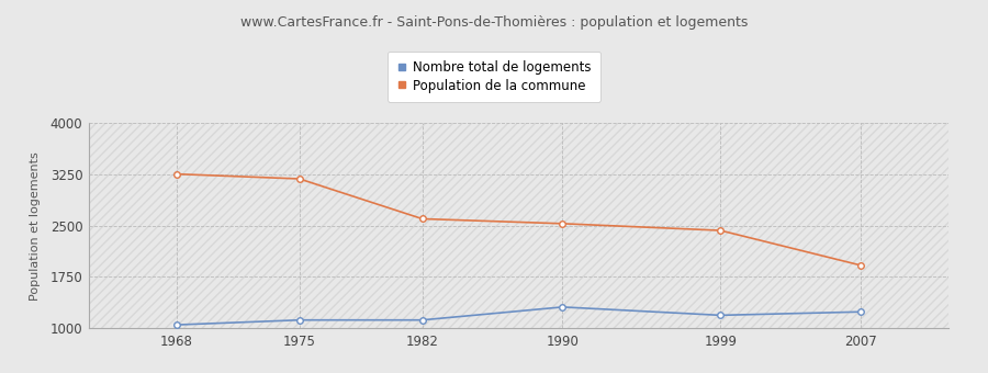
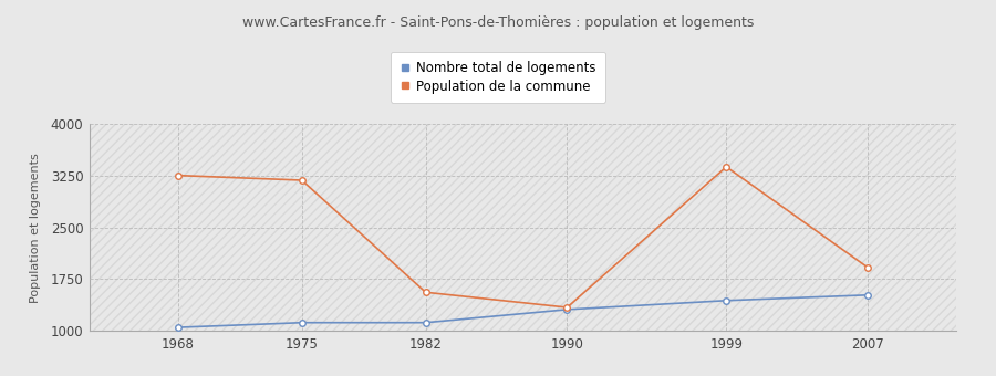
Population de la commune/1982: 2600 -> 1560
Population de la commune/1990: 2530 -> 1340
Nombre total de logements/1999: 1190 -> 1440
Population de la commune/1999: 2430 -> 3380
Nombre total de logements/2007: 1240 -> 1520
